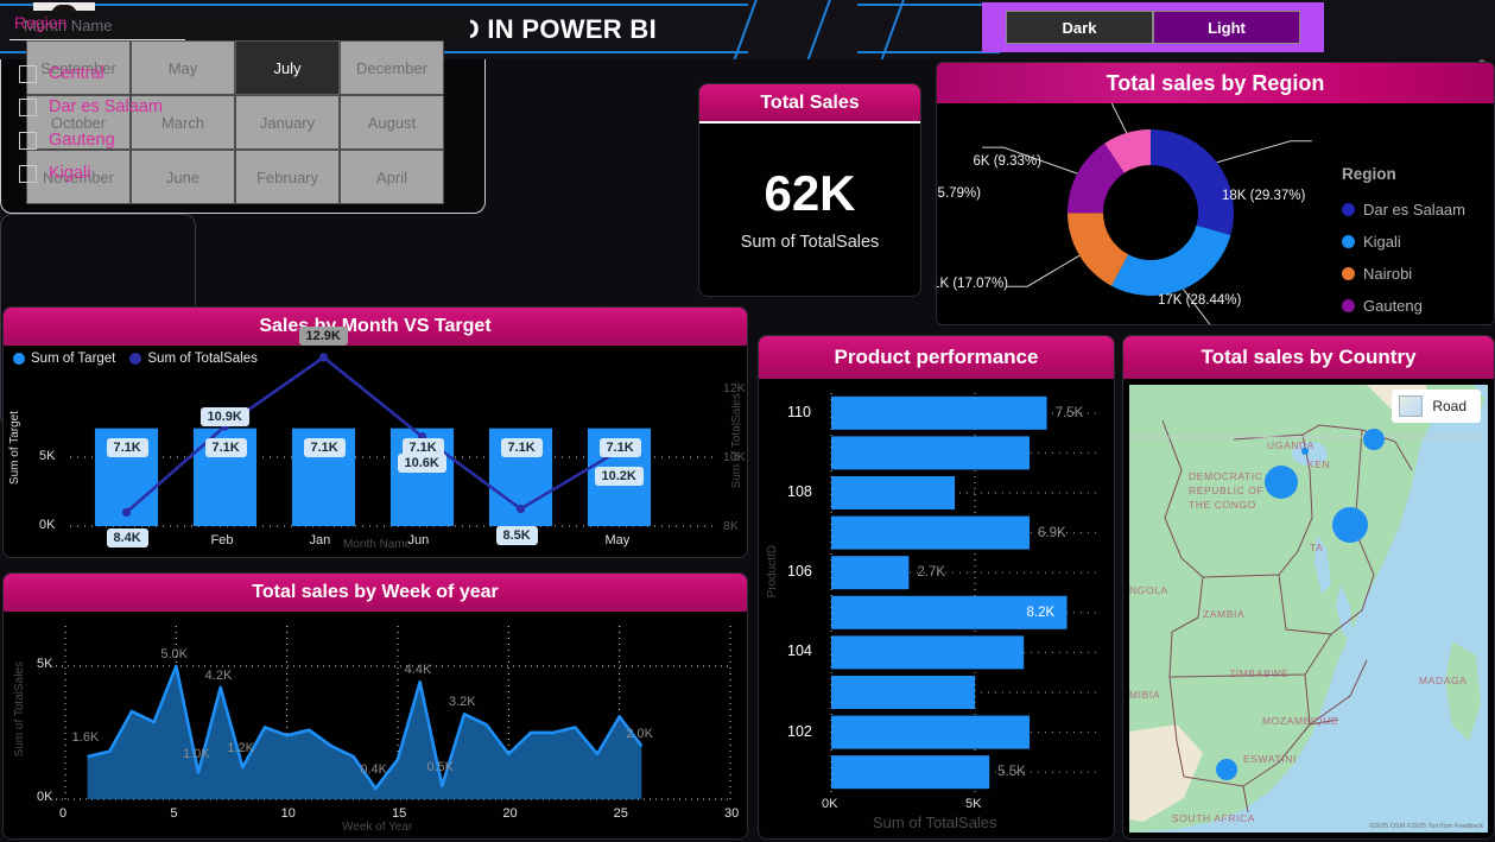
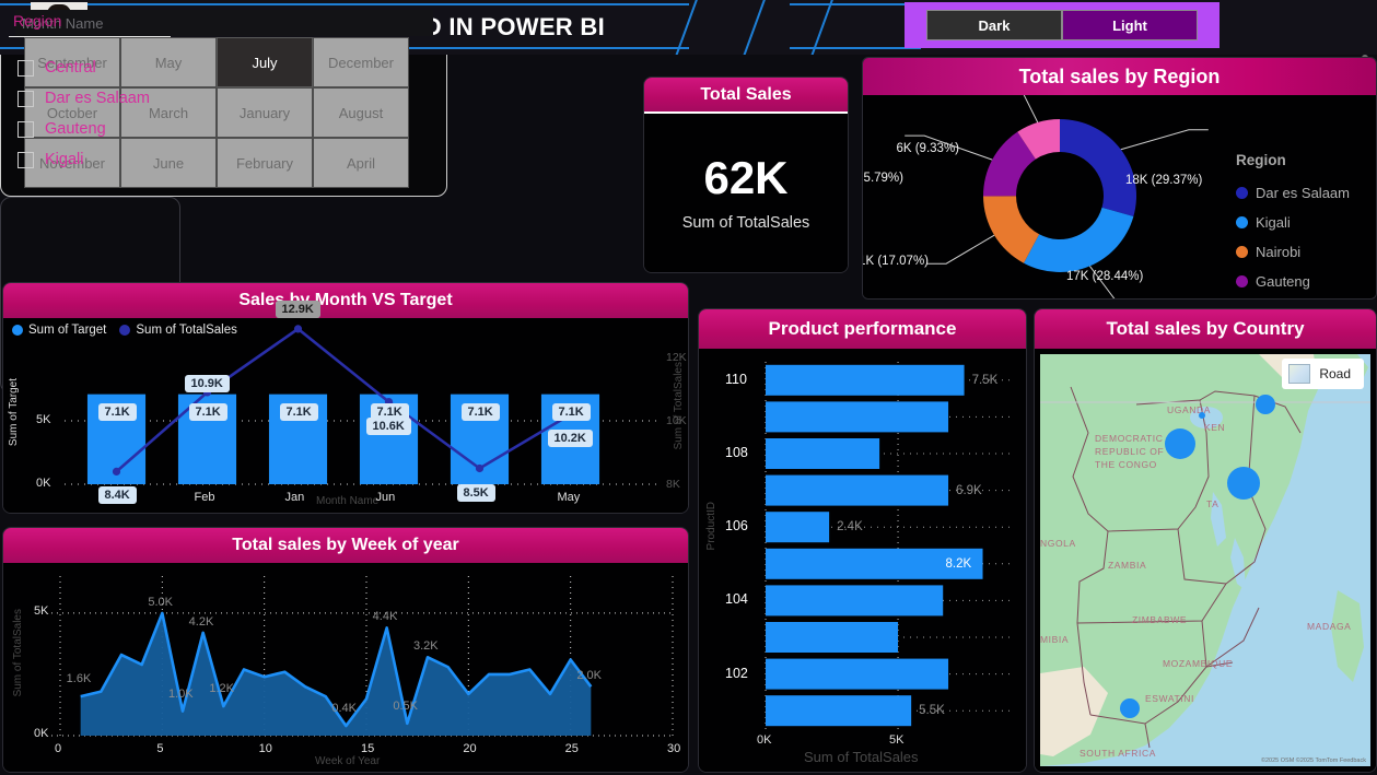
Product performance/106: 2.7K -> 2.4K
